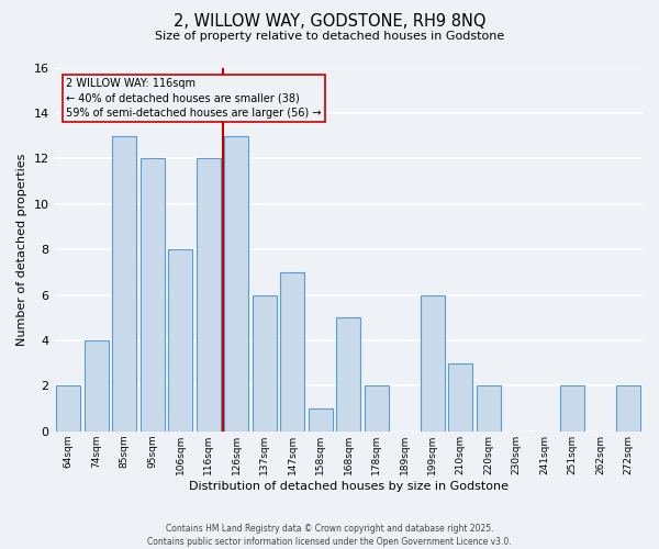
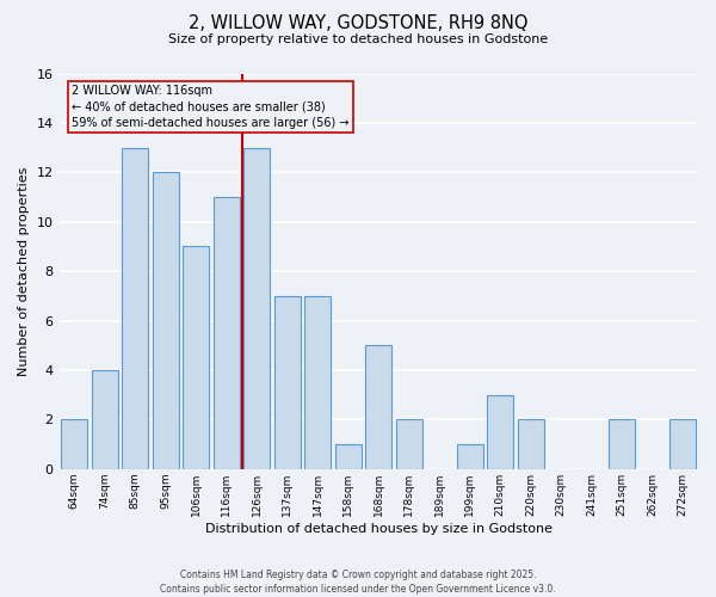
106sqm: 8 -> 9
116sqm: 12 -> 11
137sqm: 6 -> 7
199sqm: 6 -> 1
